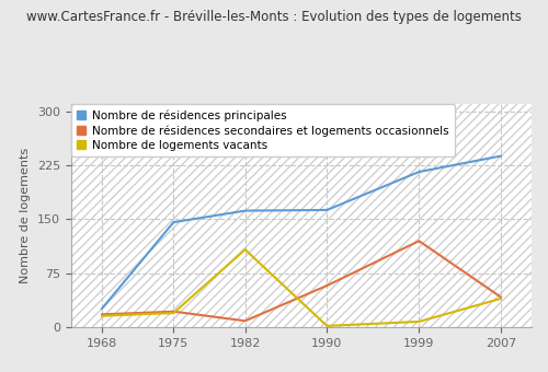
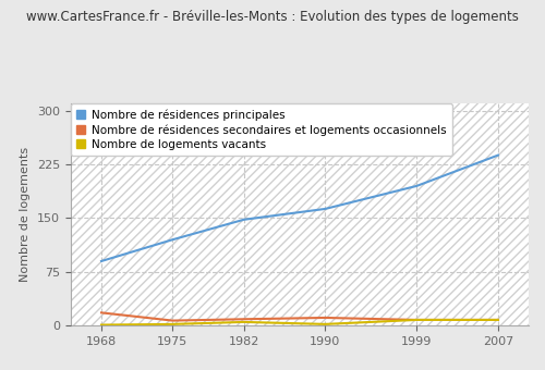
Nombre de résidences principales/1968: 26 -> 90
Nombre de logements vacants/1968: 16 -> 1
Nombre de résidences principales/1975: 146 -> 120
Nombre de résidences secondaires et logements occasionnels/1975: 22 -> 7
Nombre de logements vacants/1975: 20 -> 2
Nombre de résidences principales/1982: 162 -> 148
Nombre de logements vacants/1982: 108 -> 5
Nombre de résidences secondaires et logements occasionnels/1990: 58 -> 11
Nombre de résidences principales/1999: 216 -> 195
Nombre de résidences secondaires et logements occasionnels/1999: 120 -> 8
Nombre de résidences secondaires et logements occasionnels/2007: 42 -> 8
Nombre de logements vacants/2007: 40 -> 8
